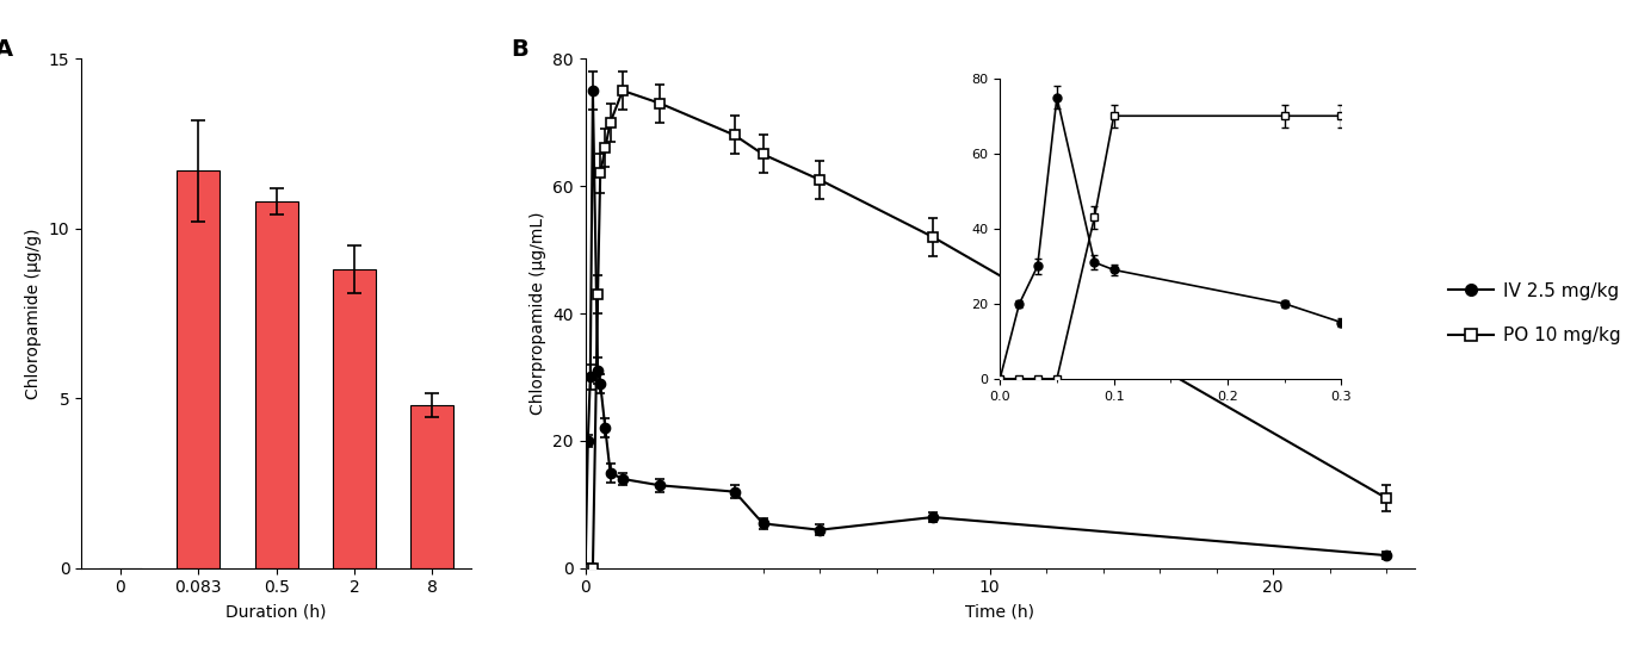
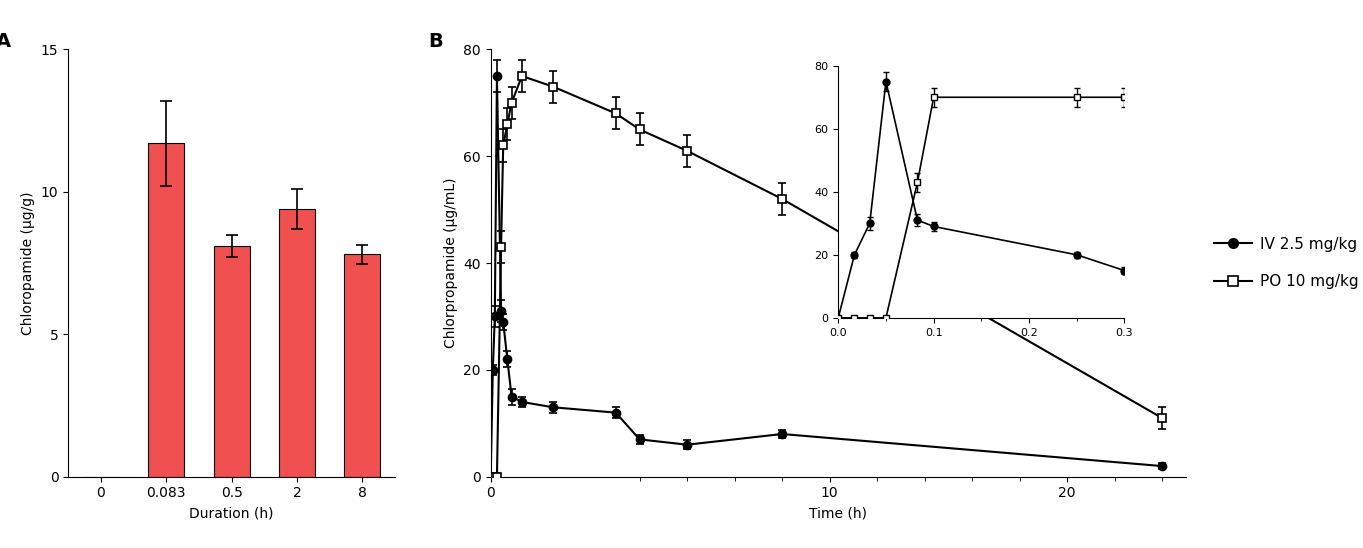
0.5: 10.8 -> 8.1
2: 8.8 -> 9.4
8: 4.8 -> 7.8
